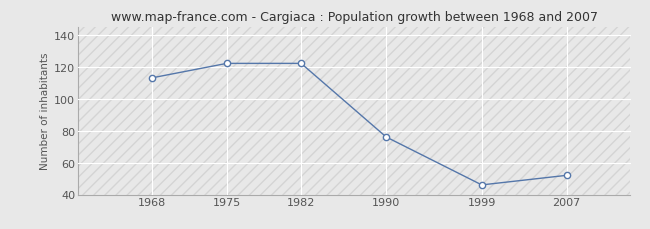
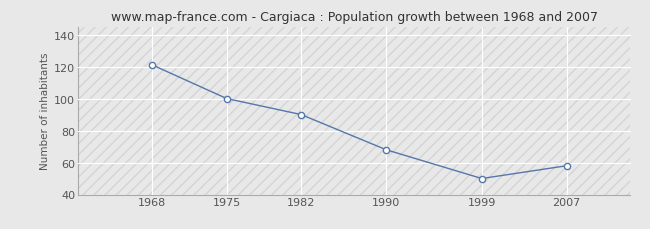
1968: 113 -> 121
1975: 122 -> 100
1982: 122 -> 90
1990: 76 -> 68
1999: 46 -> 50
2007: 52 -> 58
